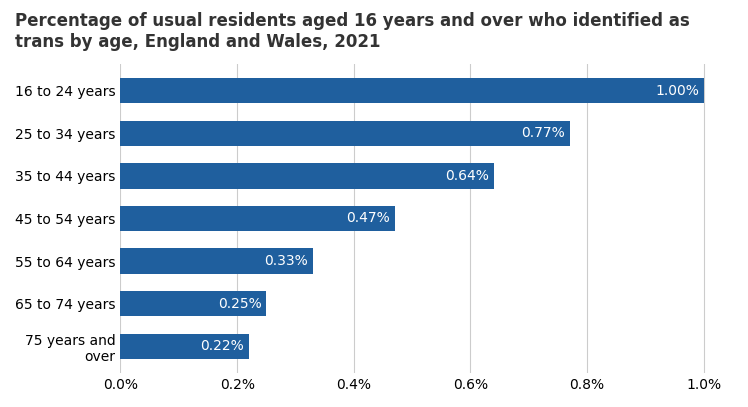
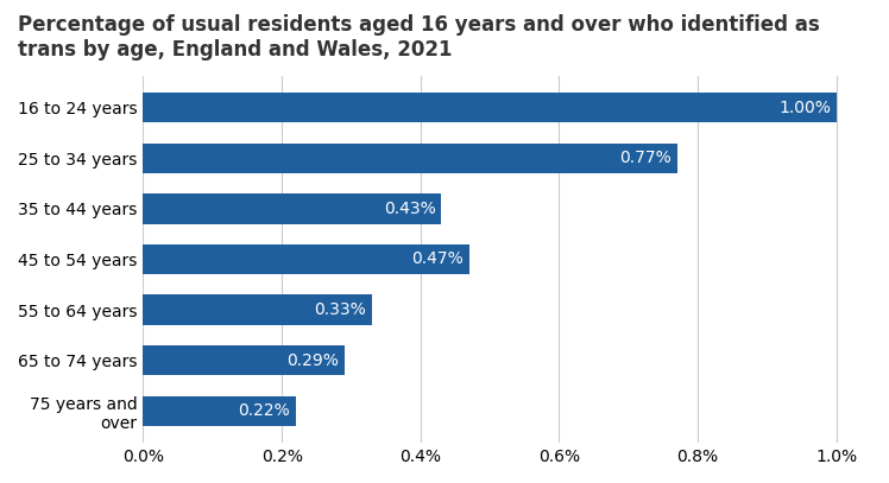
35 to 44 years: 0.64% -> 0.43%
65 to 74 years: 0.25% -> 0.29%
